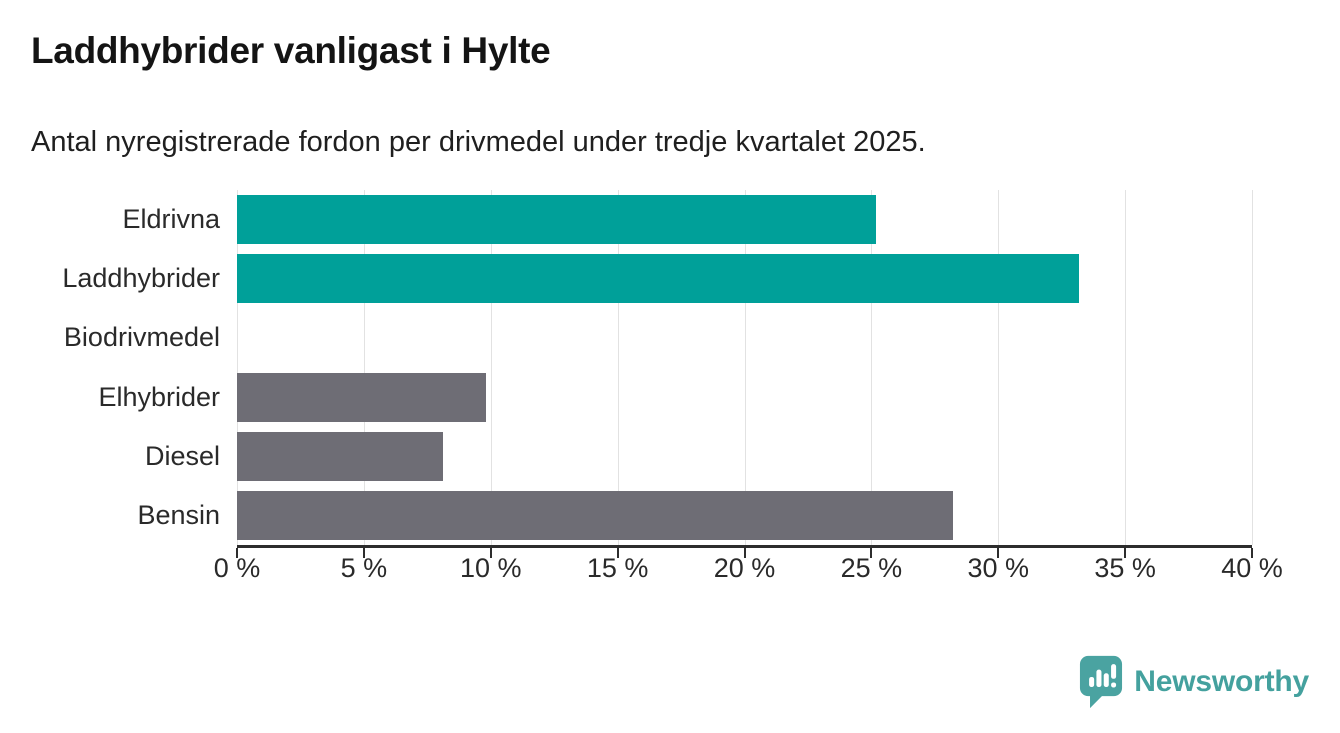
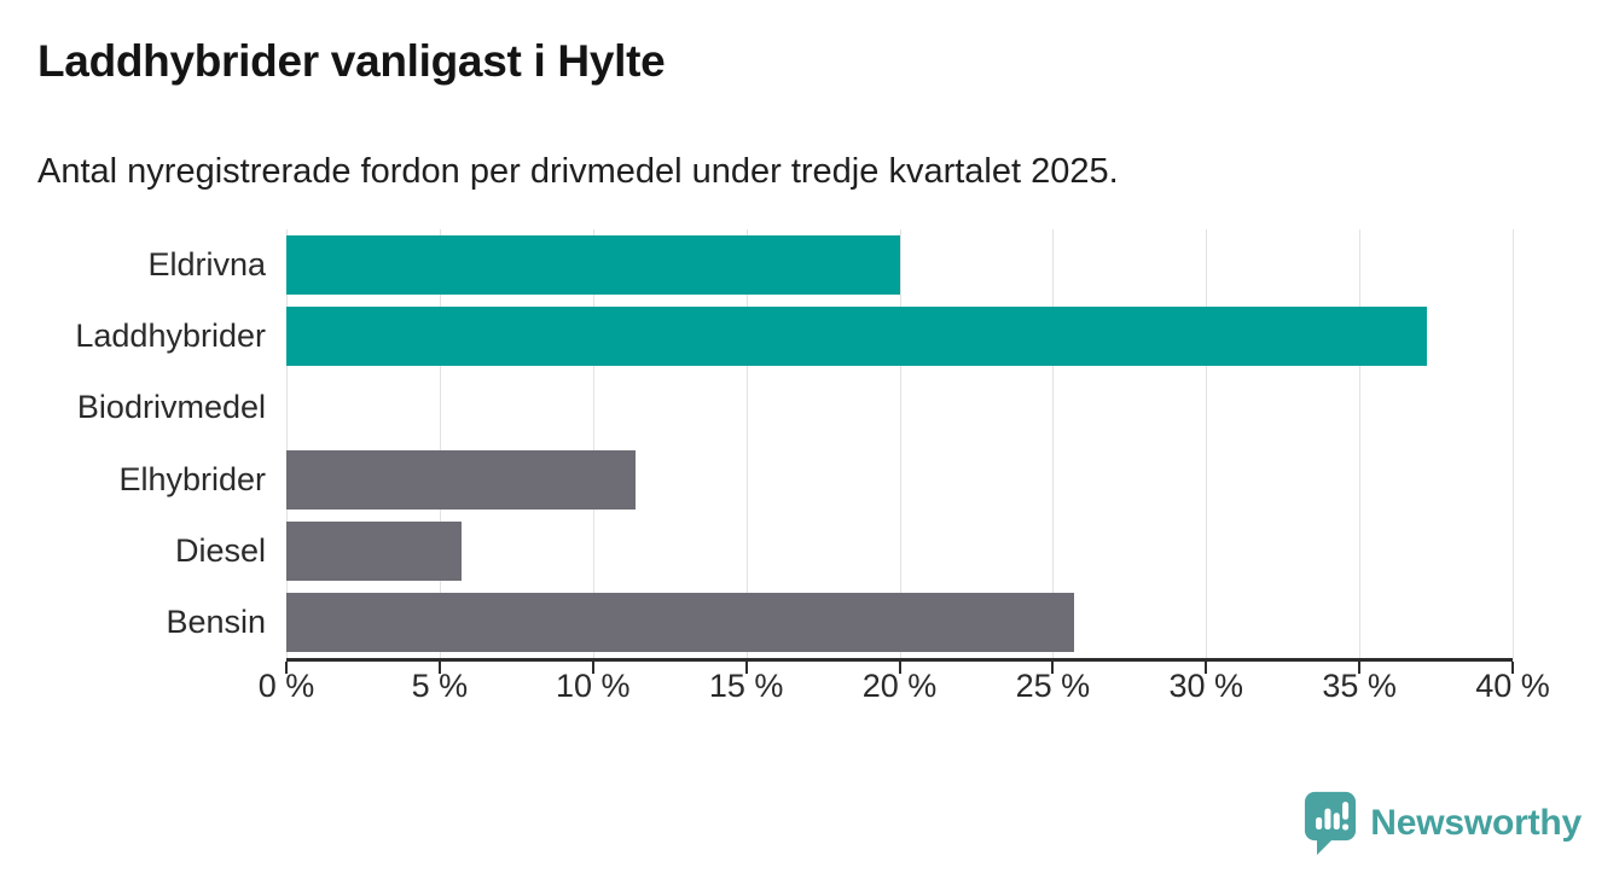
Eldrivna: 25.2% -> 20.0%
Laddhybrider: 33.2% -> 37.2%
Elhybrider: 9.8% -> 11.4%
Diesel: 8.1% -> 5.7%
Bensin: 28.2% -> 25.7%
